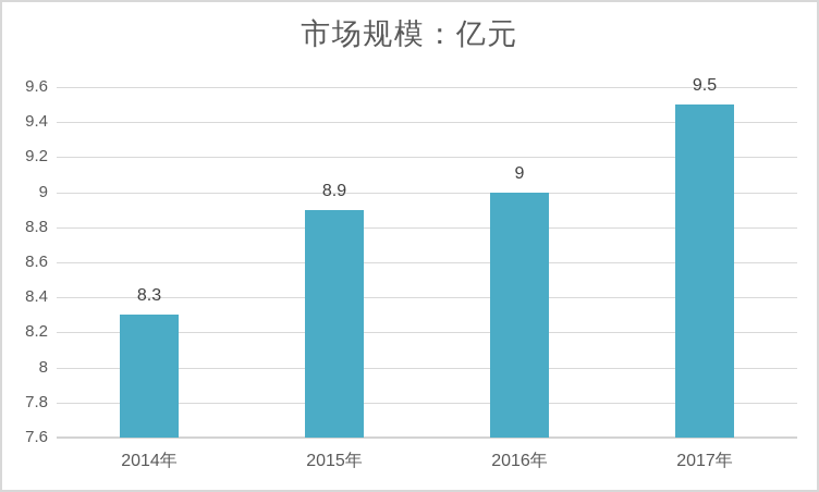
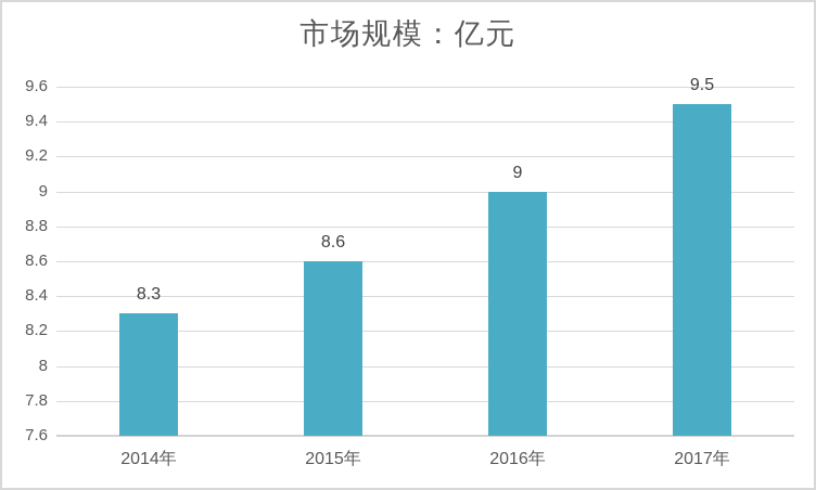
2015年: 8.9 -> 8.6
